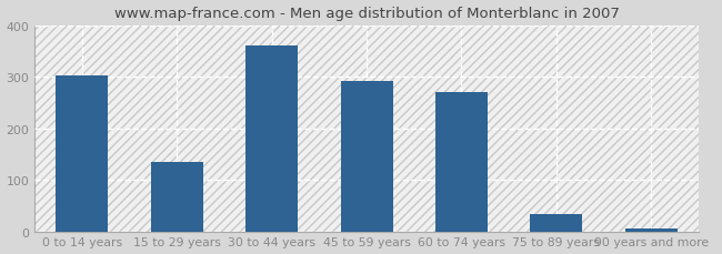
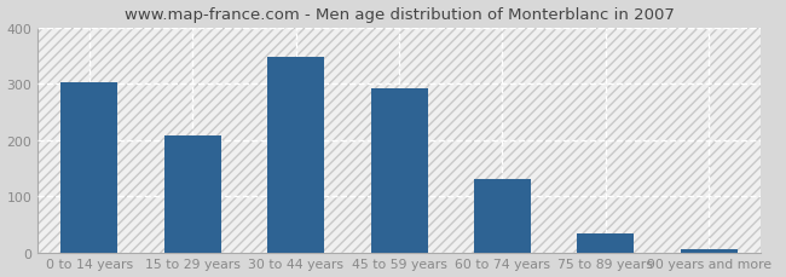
15 to 29 years: 135 -> 207
30 to 44 years: 360 -> 348
60 to 74 years: 270 -> 131
